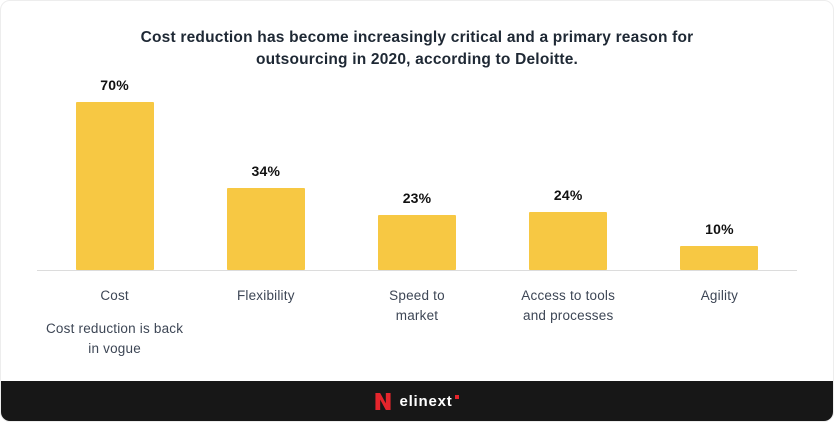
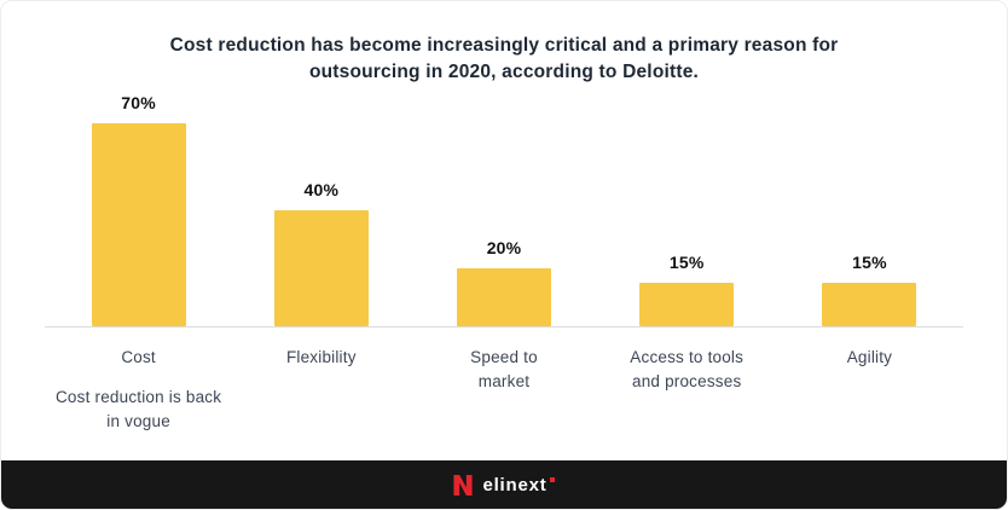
Flexibility: 34% -> 40%
Speed to market: 23% -> 20%
Access to tools and processes: 24% -> 15%
Agility: 10% -> 15%
